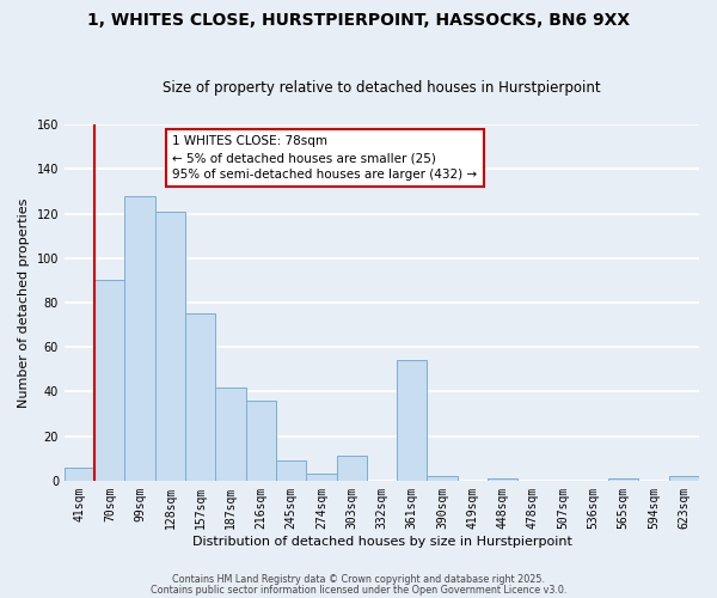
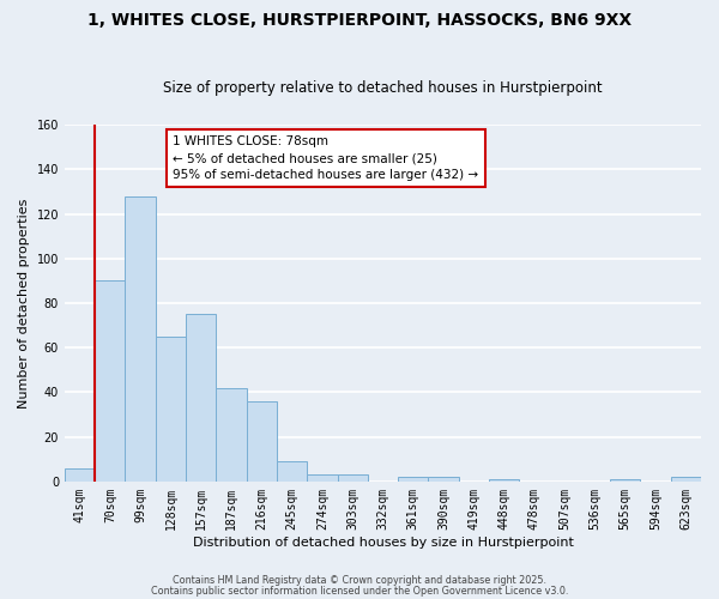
128sqm: 121 -> 65
303sqm: 11 -> 3
361sqm: 54 -> 2
